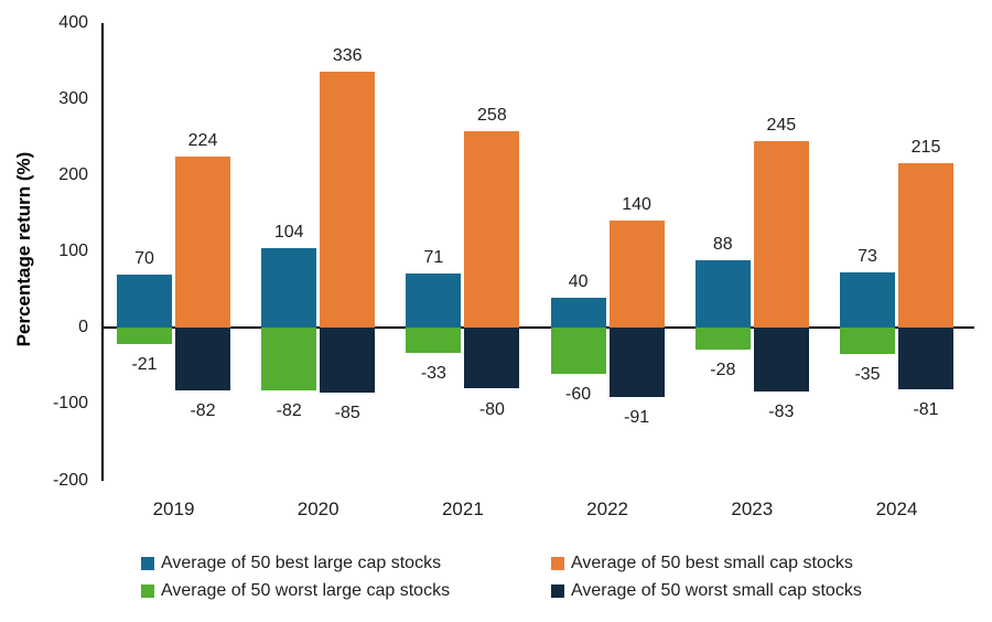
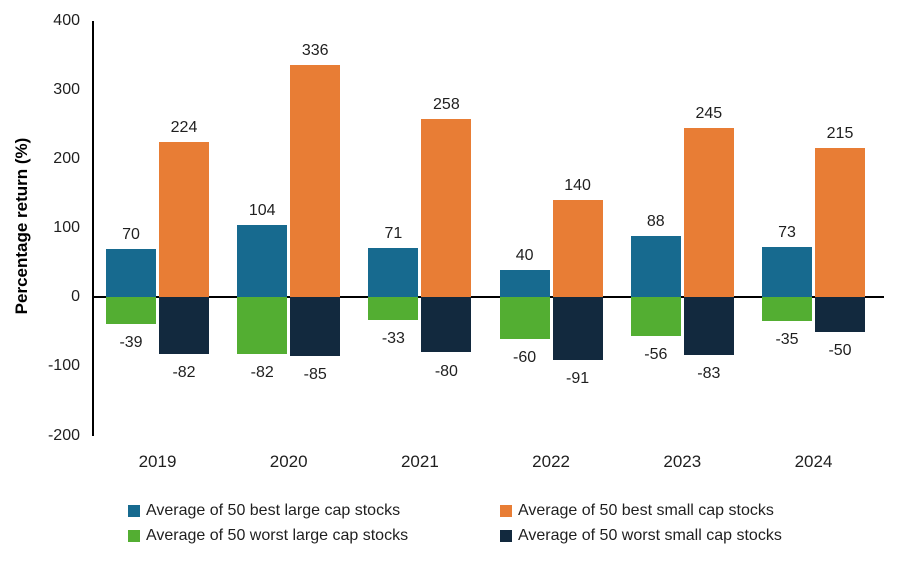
Average of 50 worst large cap stocks/2019: -21 -> -39
Average of 50 worst large cap stocks/2023: -28 -> -56
Average of 50 worst small cap stocks/2024: -81 -> -50
